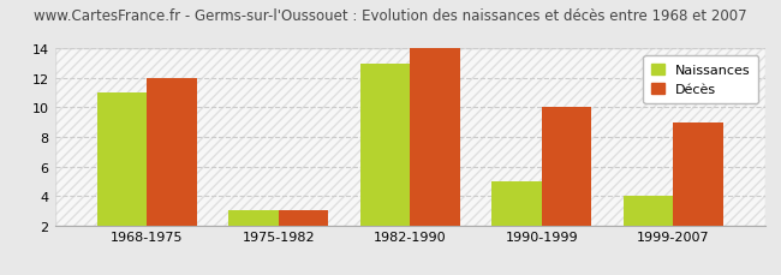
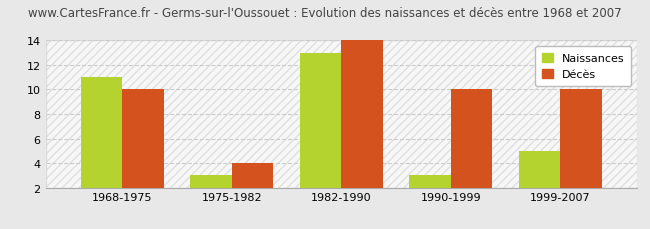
Décès/1968-1975: 12 -> 10
Décès/1975-1982: 3 -> 4
Naissances/1990-1999: 5 -> 3
Naissances/1999-2007: 4 -> 5
Décès/1999-2007: 9 -> 10
